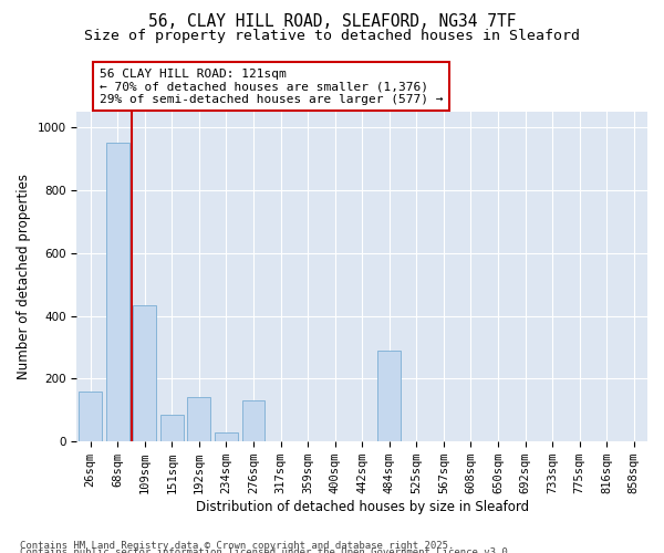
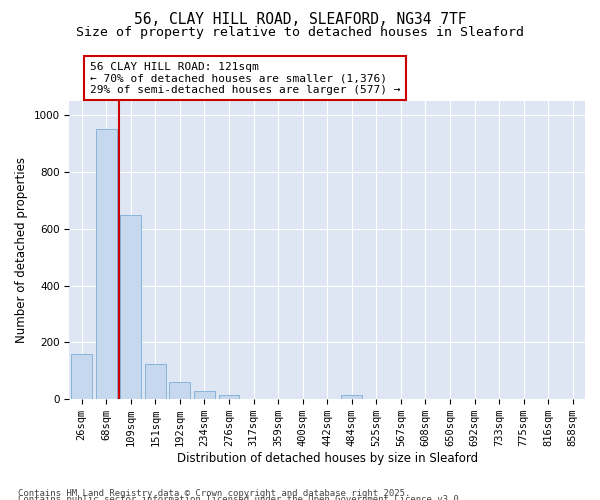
109sqm: 435 -> 650
151sqm: 85 -> 125
192sqm: 140 -> 60
276sqm: 130 -> 15
484sqm: 290 -> 15
